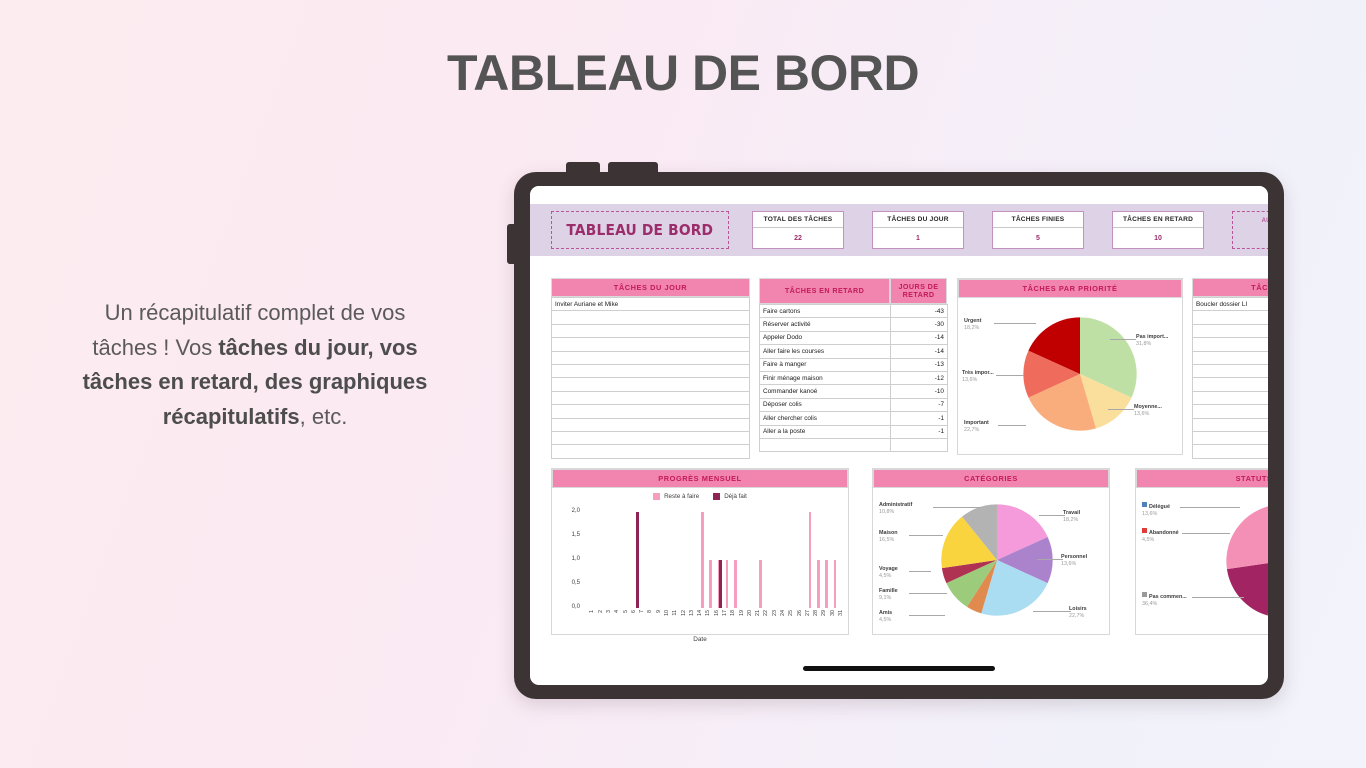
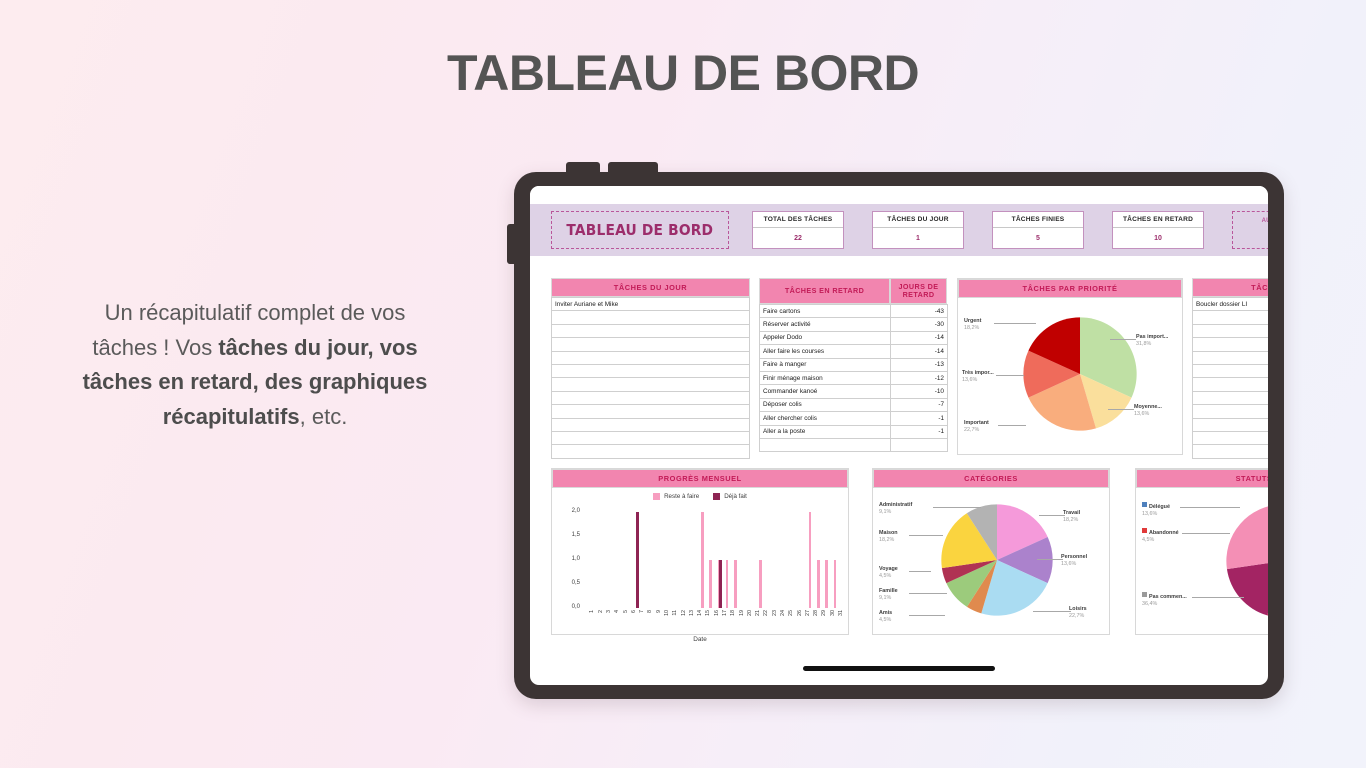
CATÉGORIES/Maison: 16,5% -> 18,2%
CATÉGORIES/Administratif: 10,8% -> 9,1%
